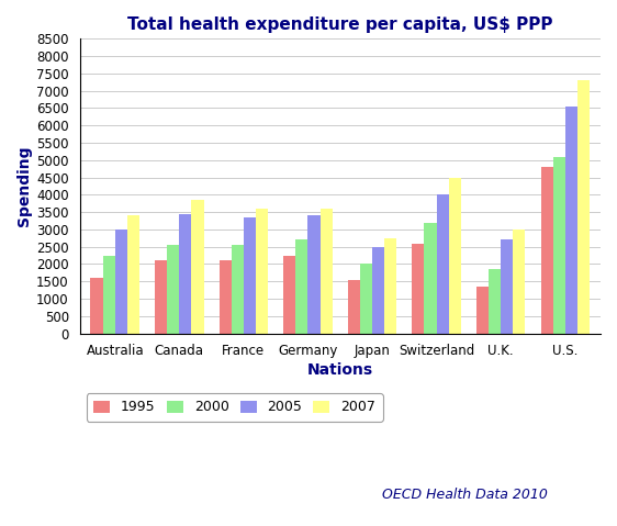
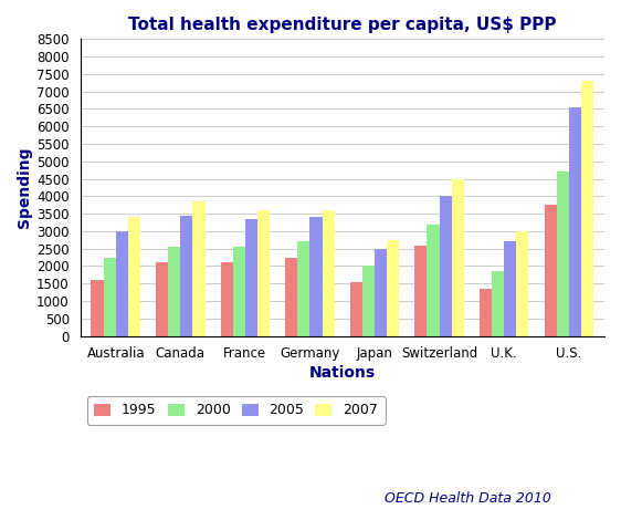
1995/U.S.: 4800 -> 3750
2000/U.S.: 5100 -> 4700
